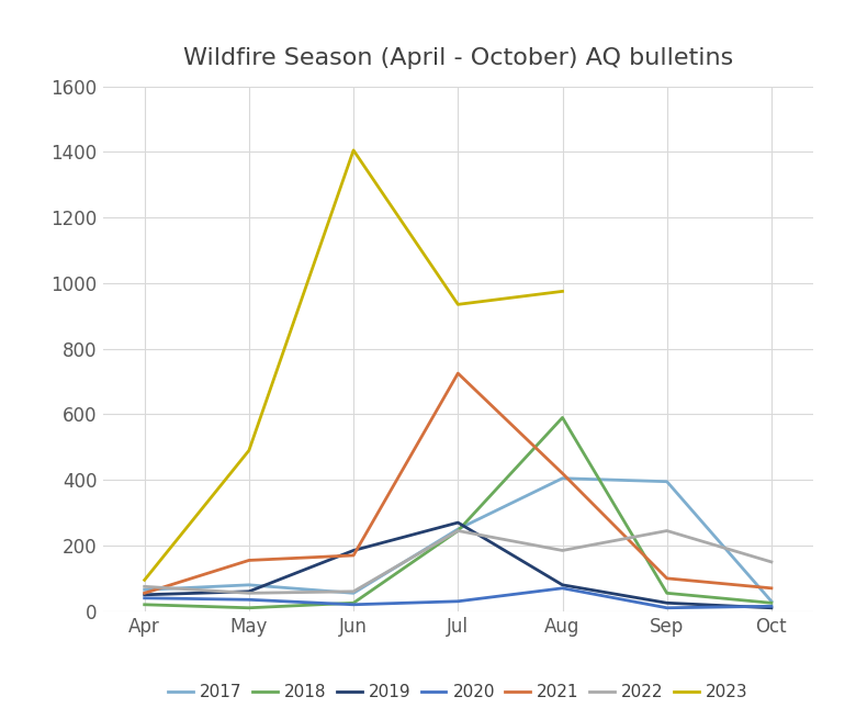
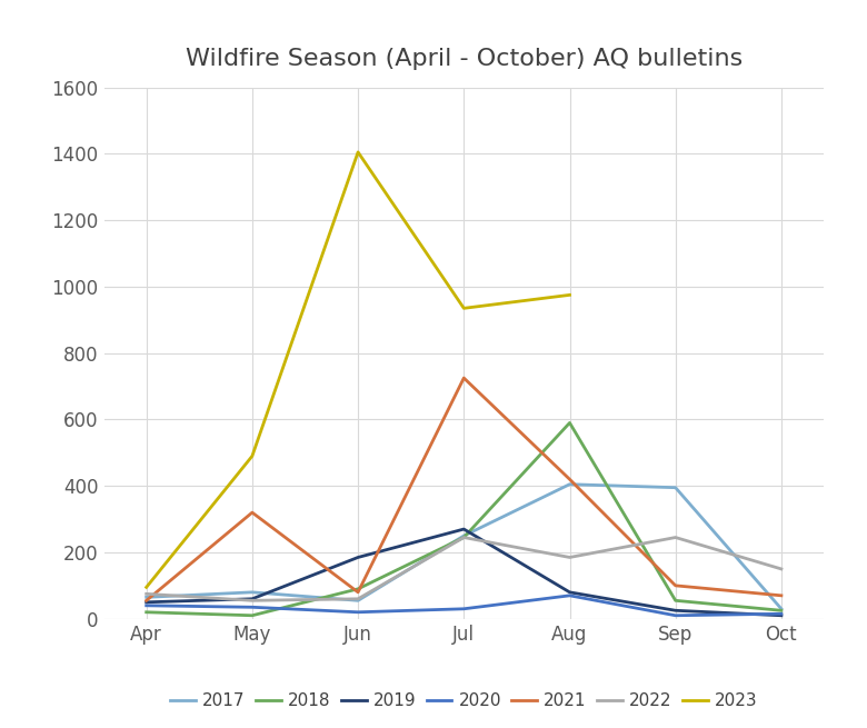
2021/May: 155 -> 320
2018/Jun: 25 -> 90
2021/Jun: 170 -> 80
